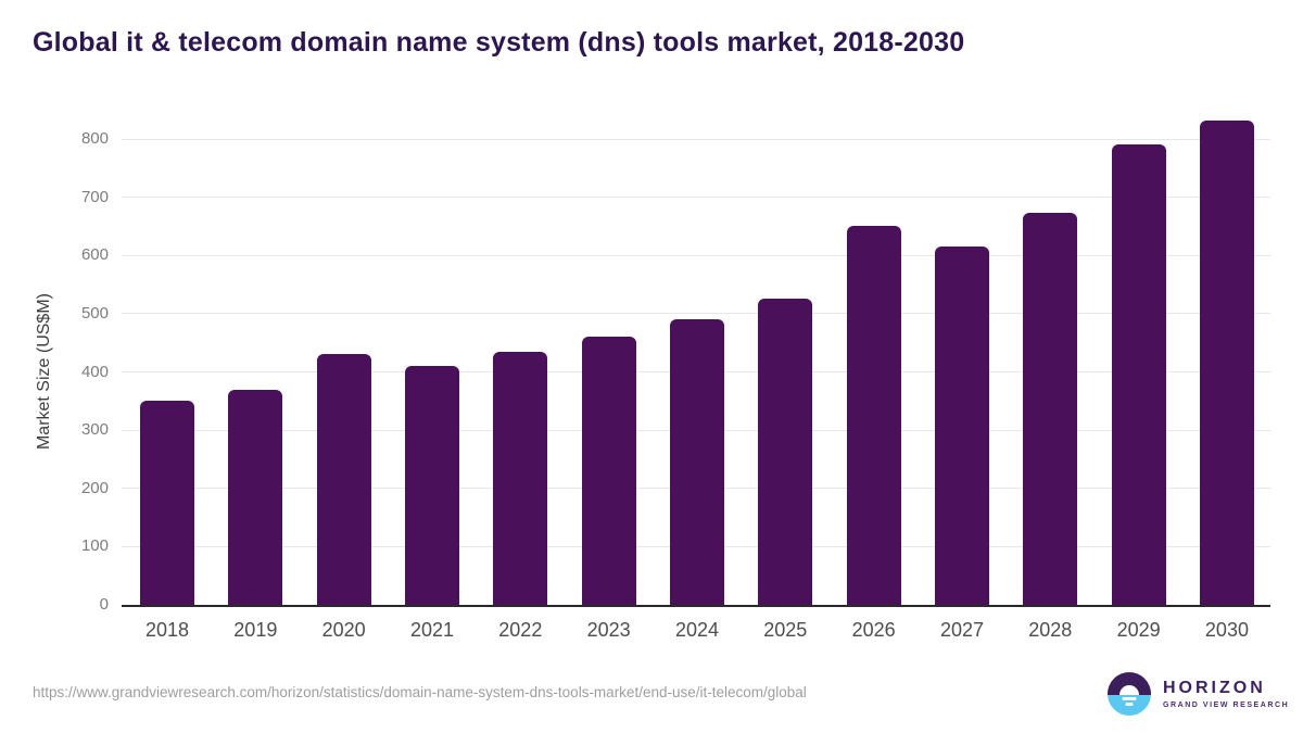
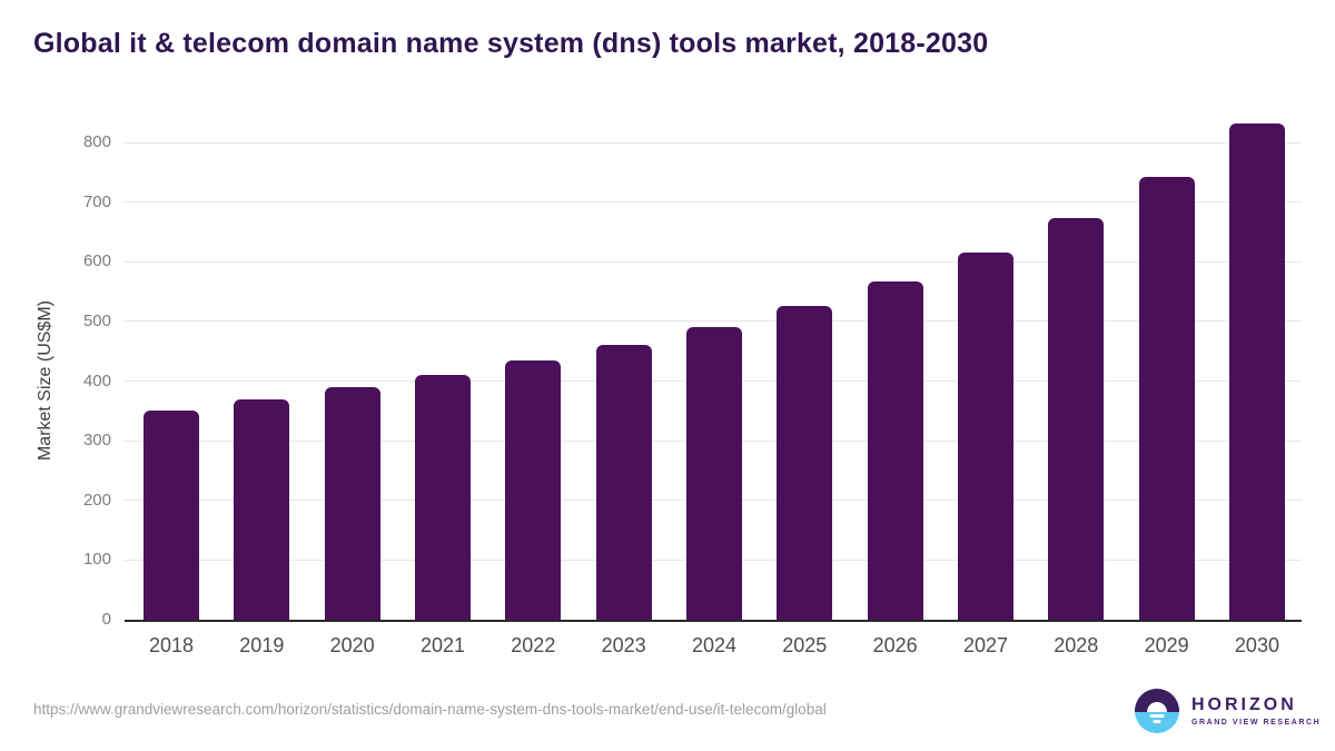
2020: 430 -> 390
2026: 650 -> 570
2029: 790 -> 740
